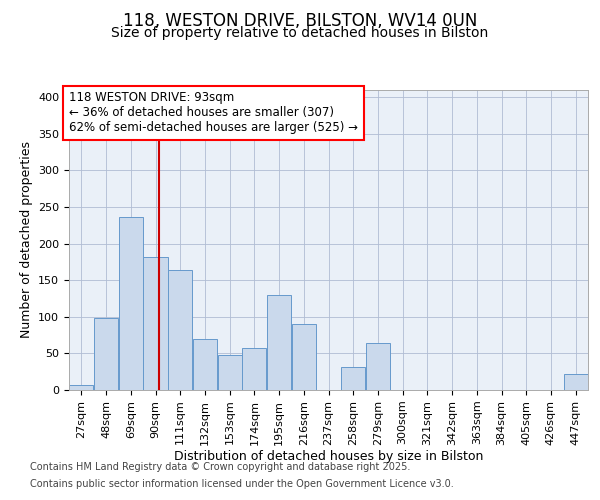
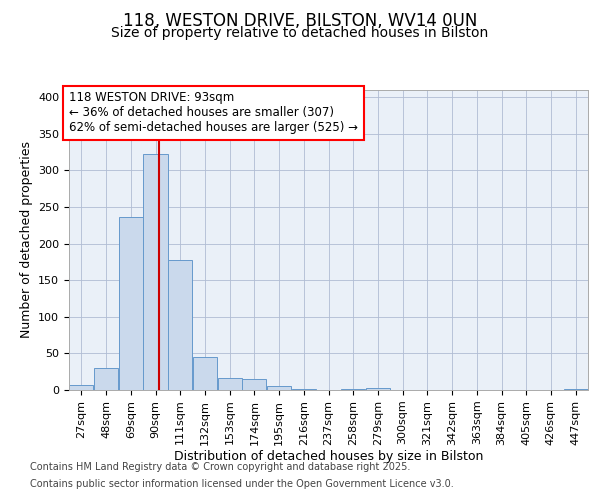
48sqm: 98 -> 30
90sqm: 182 -> 322
111sqm: 164 -> 178
132sqm: 70 -> 45
153sqm: 48 -> 16
174sqm: 58 -> 15
195sqm: 130 -> 5
216sqm: 90 -> 1
258sqm: 32 -> 1
279sqm: 64 -> 3
447sqm: 22 -> 1
